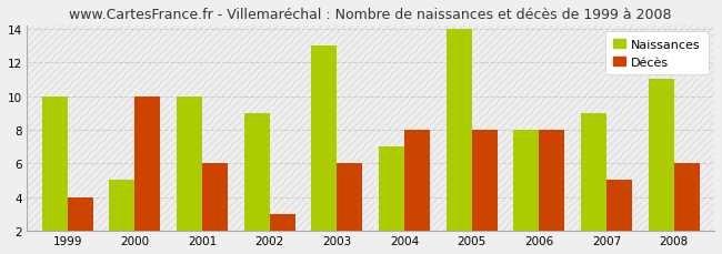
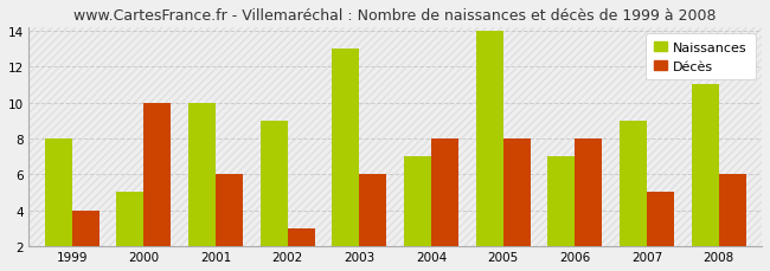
Naissances/1999: 10 -> 8
Naissances/2006: 8 -> 7
